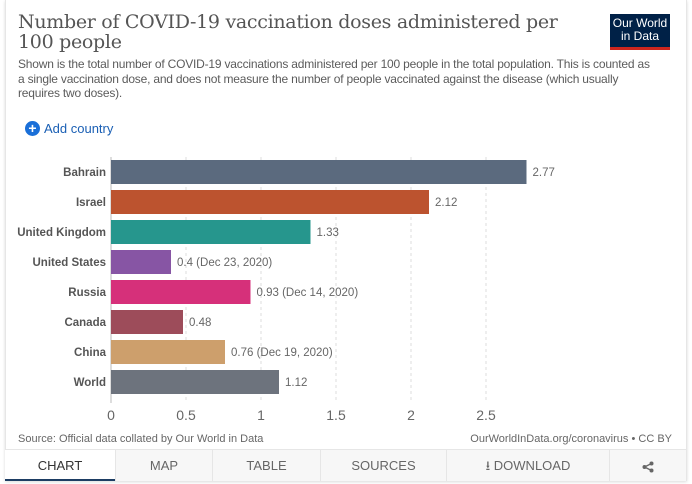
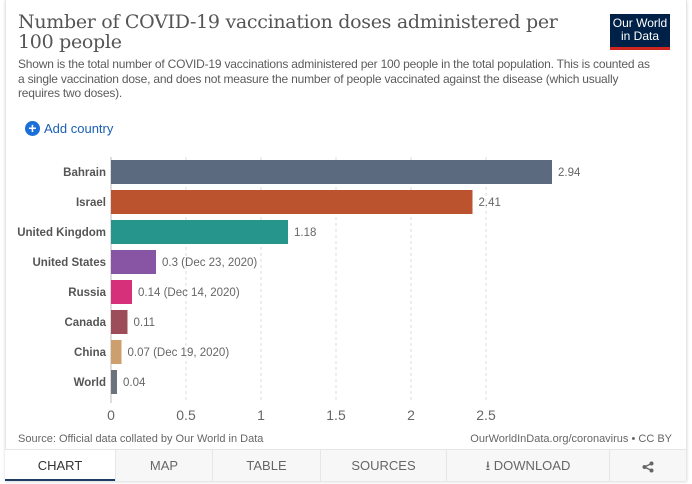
Bahrain: 2.77 -> 2.94
Israel: 2.12 -> 2.41
United Kingdom: 1.33 -> 1.18
United States: 0.4 -> 0.3
Russia: 0.93 -> 0.14
Canada: 0.48 -> 0.11
China: 0.76 -> 0.07
World: 1.12 -> 0.04
